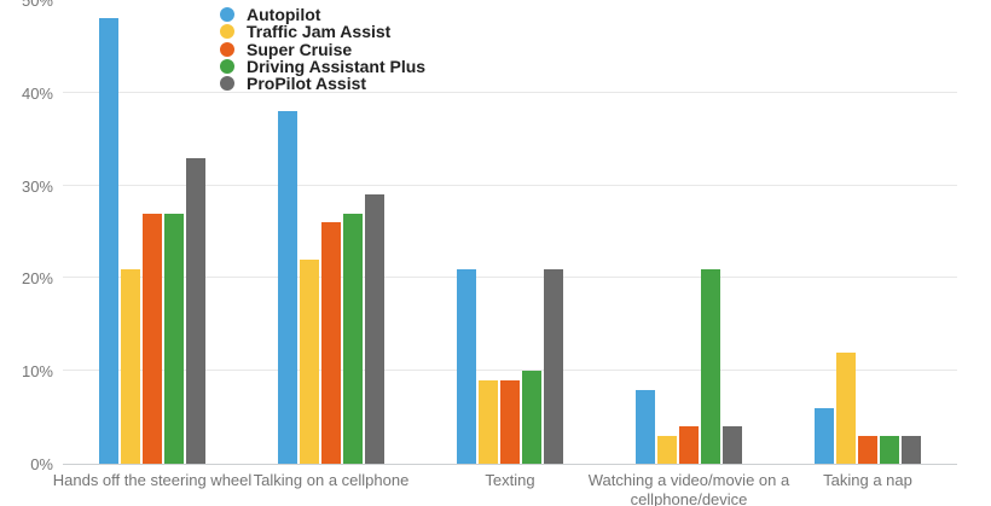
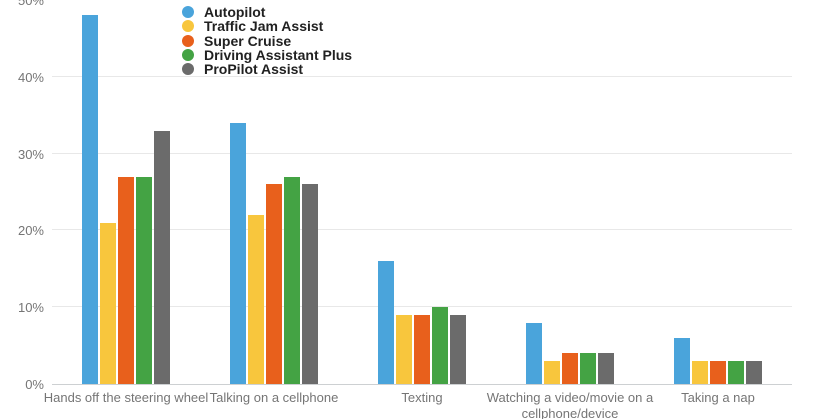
Autopilot/Talking on a cellphone: 38% -> 34%
ProPilot Assist/Talking on a cellphone: 29% -> 26%
Autopilot/Texting: 21% -> 16%
ProPilot Assist/Texting: 21% -> 9%
Driving Assistant Plus/Watching a video/movie on a cellphone/device: 21% -> 4%
Traffic Jam Assist/Taking a nap: 12% -> 3%
